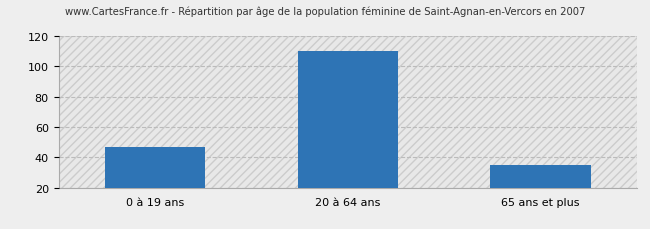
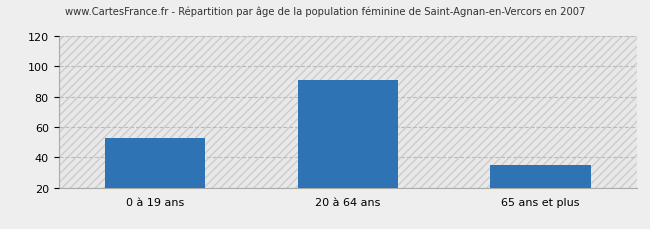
0 à 19 ans: 47 -> 53
20 à 64 ans: 110 -> 91
